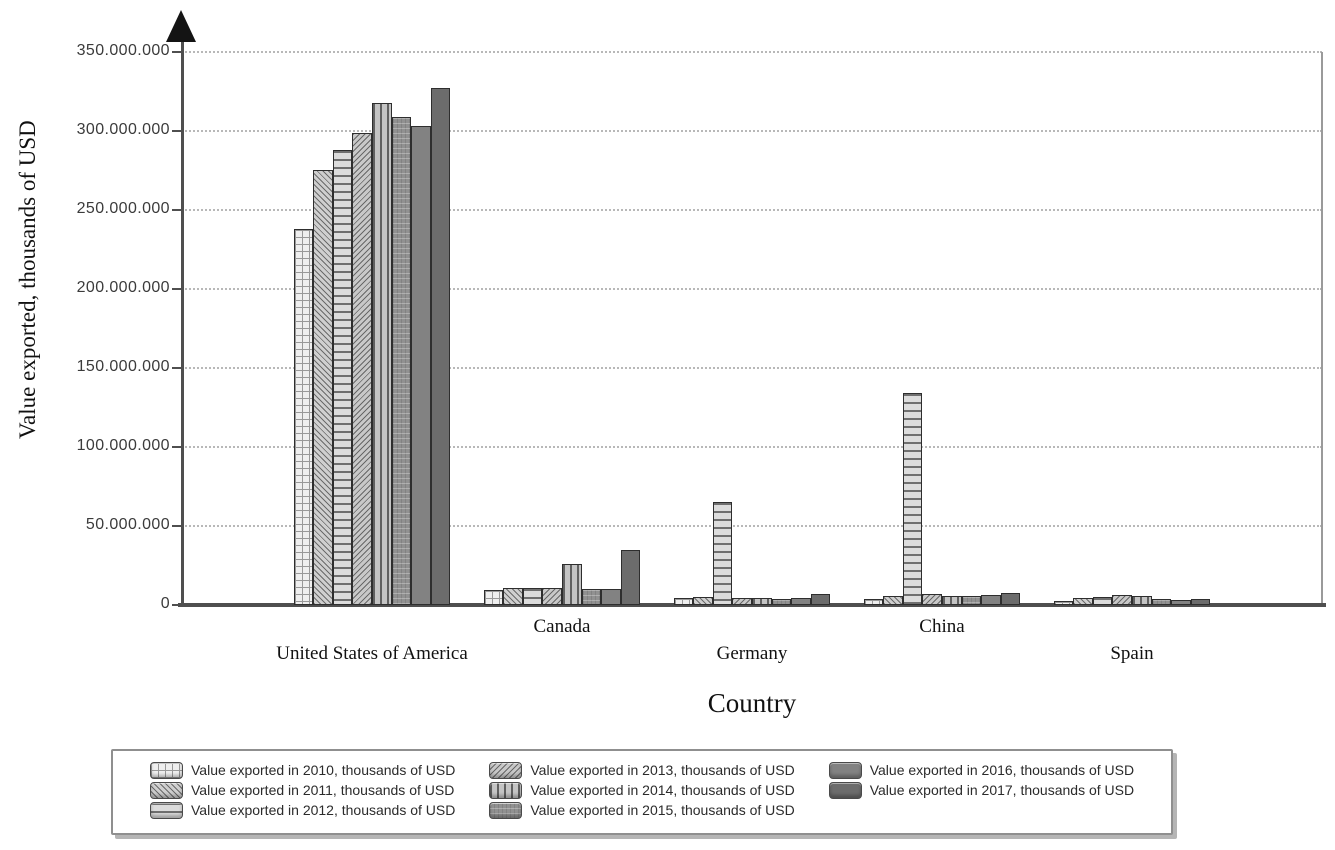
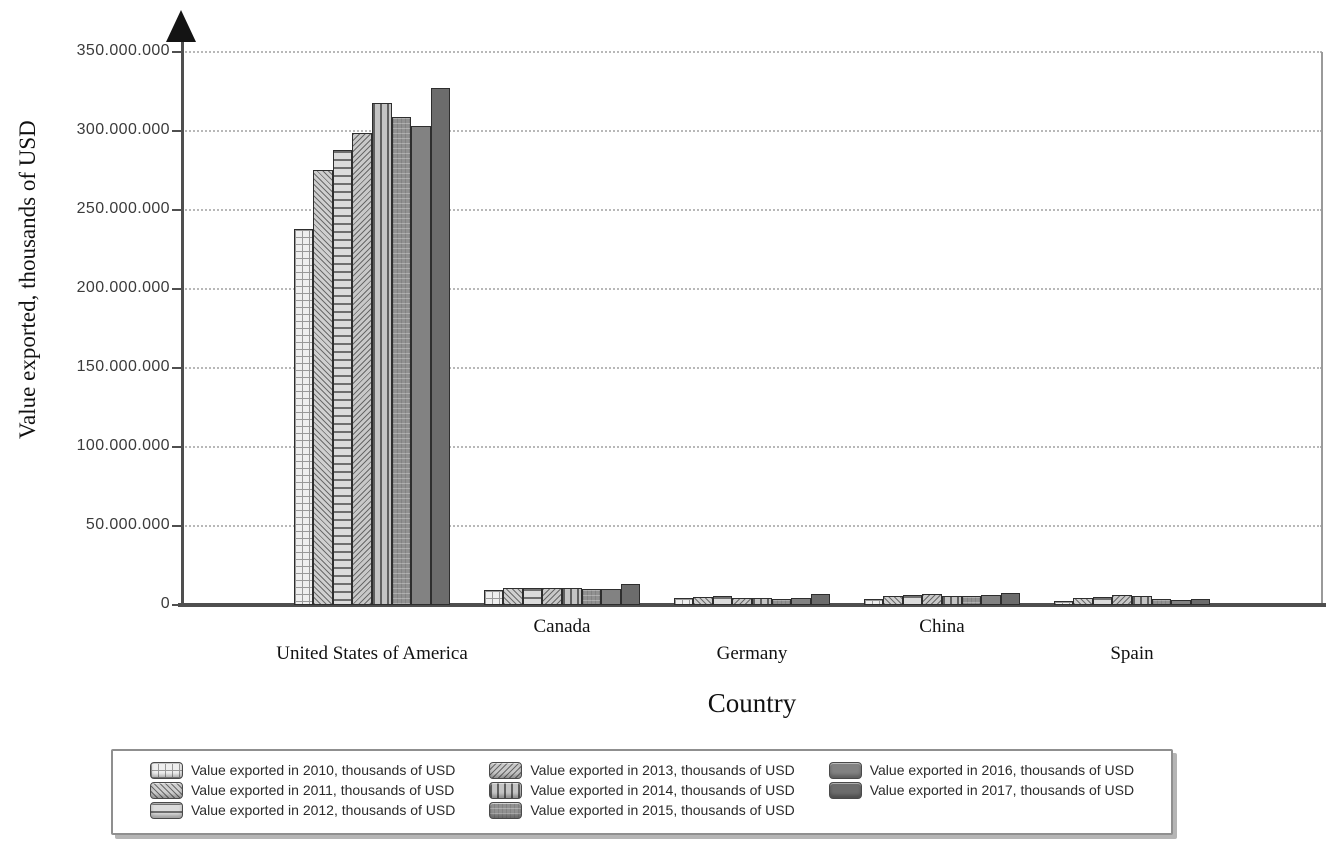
Value exported in 2014, thousands of USD/Canada: 26000000 -> 10000000
Value exported in 2017, thousands of USD/Canada: 35000000 -> 13000000
Value exported in 2012, thousands of USD/Germany: 65000000 -> 6000000
Value exported in 2012, thousands of USD/China: 134000000 -> 6000000
